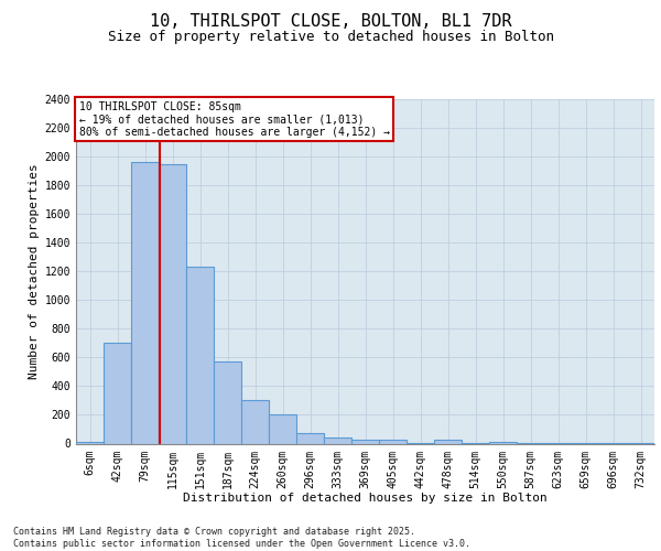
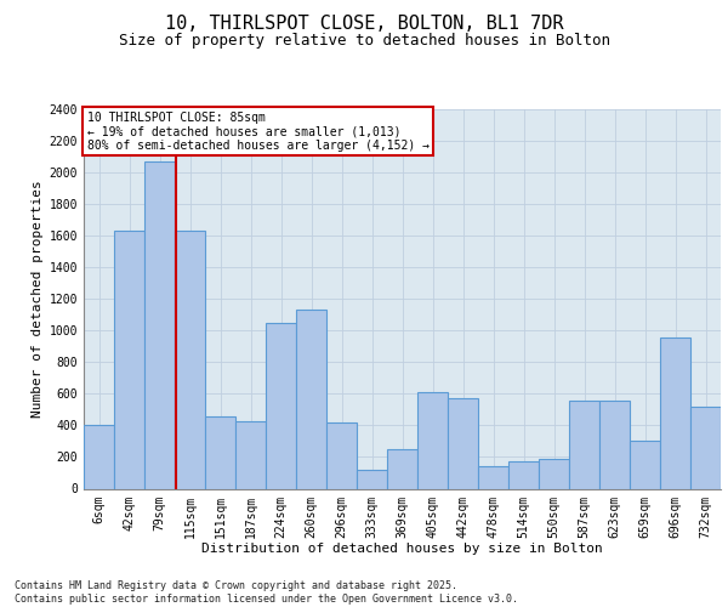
6sqm: 20 -> 400
42sqm: 700 -> 1630
79sqm: 1960 -> 2070
115sqm: 1950 -> 1630
151sqm: 1240 -> 460
187sqm: 580 -> 430
224sqm: 300 -> 1050
260sqm: 200 -> 1130
296sqm: 80 -> 420
333sqm: 40 -> 120
369sqm: 30 -> 250
405sqm: 30 -> 610
442sqm: 0 -> 570
478sqm: 30 -> 140
514sqm: 0 -> 170
550sqm: 20 -> 190
587sqm: 0 -> 560
623sqm: 0 -> 560
659sqm: 0 -> 300
696sqm: 0 -> 960
732sqm: 0 -> 520
